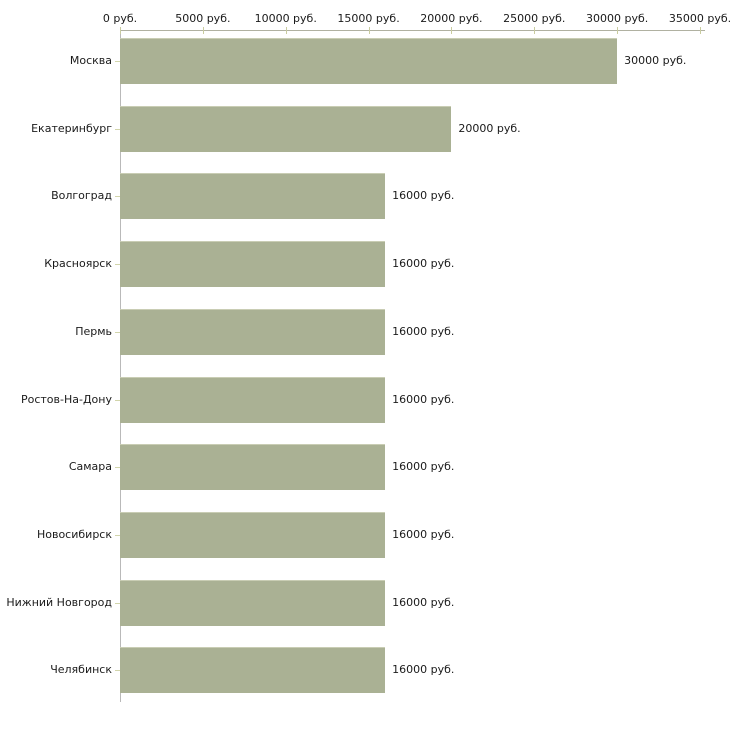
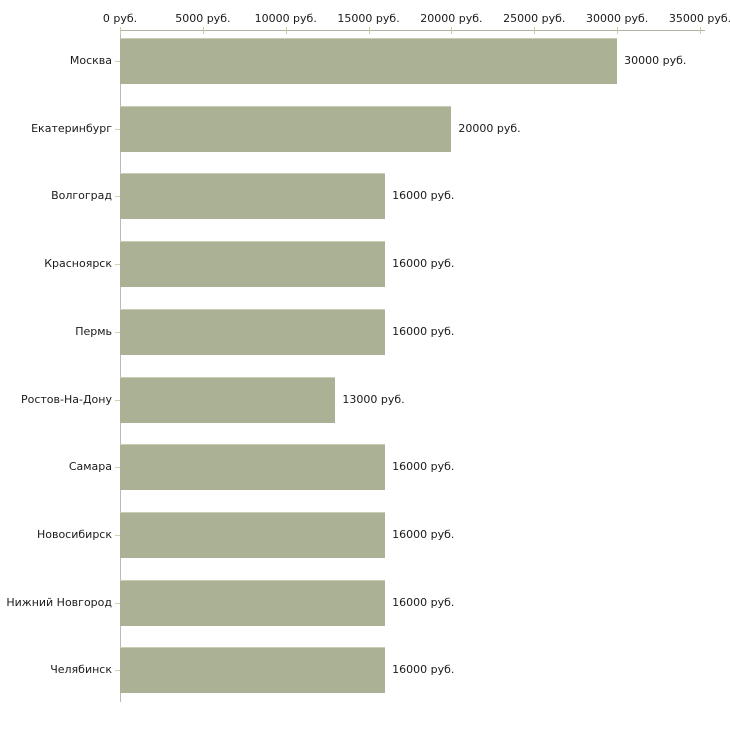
Ростов-На-Дону: 16000 -> 13000
